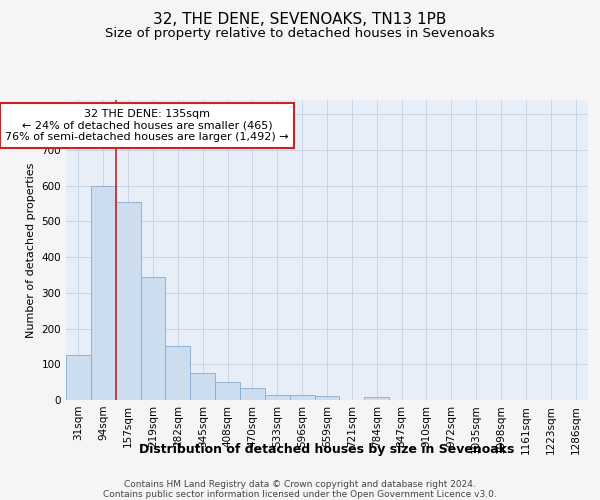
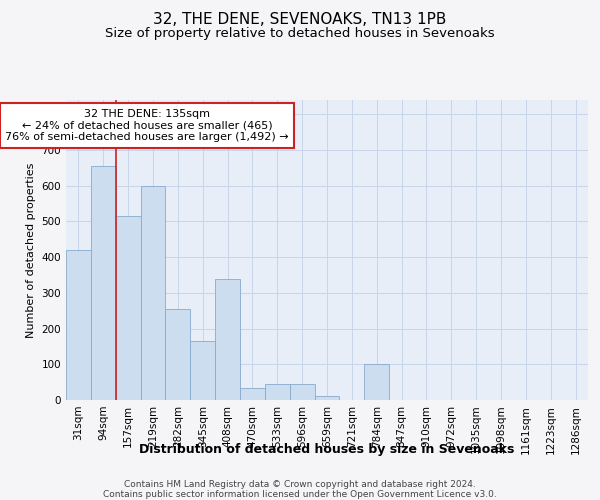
31sqm: 125 -> 420
94sqm: 600 -> 655
157sqm: 555 -> 515
219sqm: 345 -> 600
282sqm: 150 -> 255
345sqm: 75 -> 165
408sqm: 50 -> 340
533sqm: 15 -> 45
596sqm: 15 -> 45
784sqm: 8 -> 100
